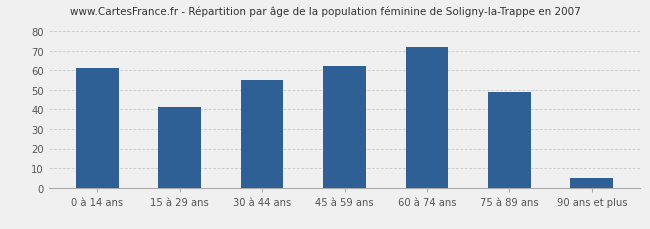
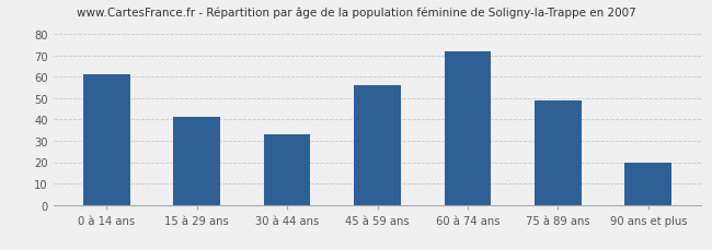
30 à 44 ans: 55 -> 33
45 à 59 ans: 62 -> 56
90 ans et plus: 5 -> 20
